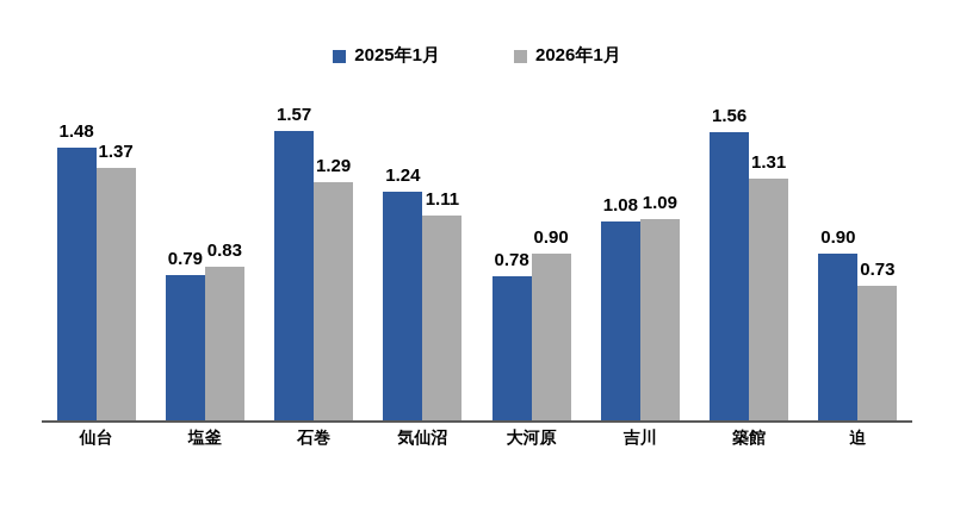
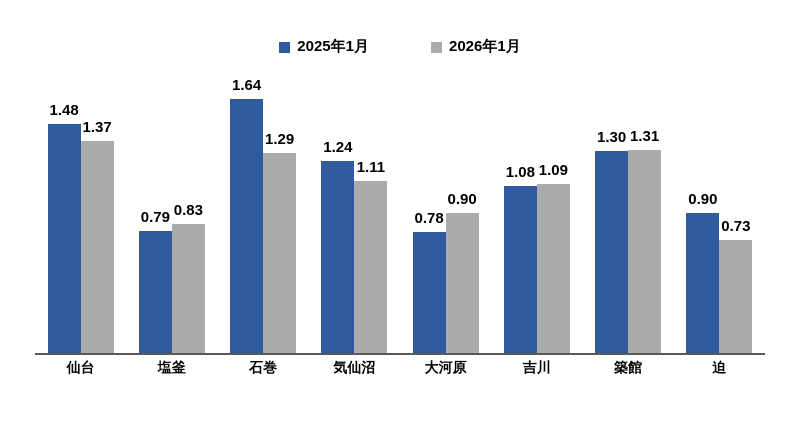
2025年1月/石巻: 1.57 -> 1.64
2025年1月/築館: 1.56 -> 1.30
